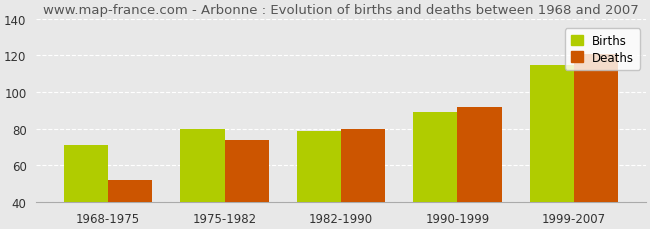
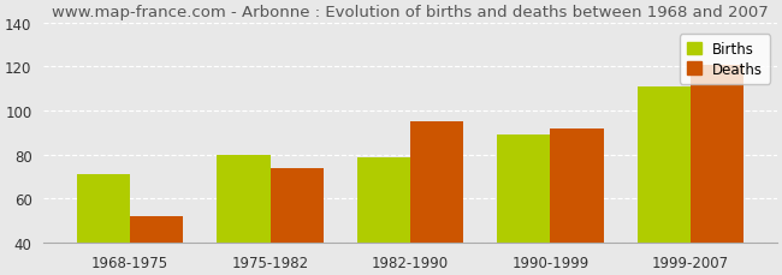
Deaths/1982-1990: 80 -> 95
Births/1999-2007: 115 -> 111
